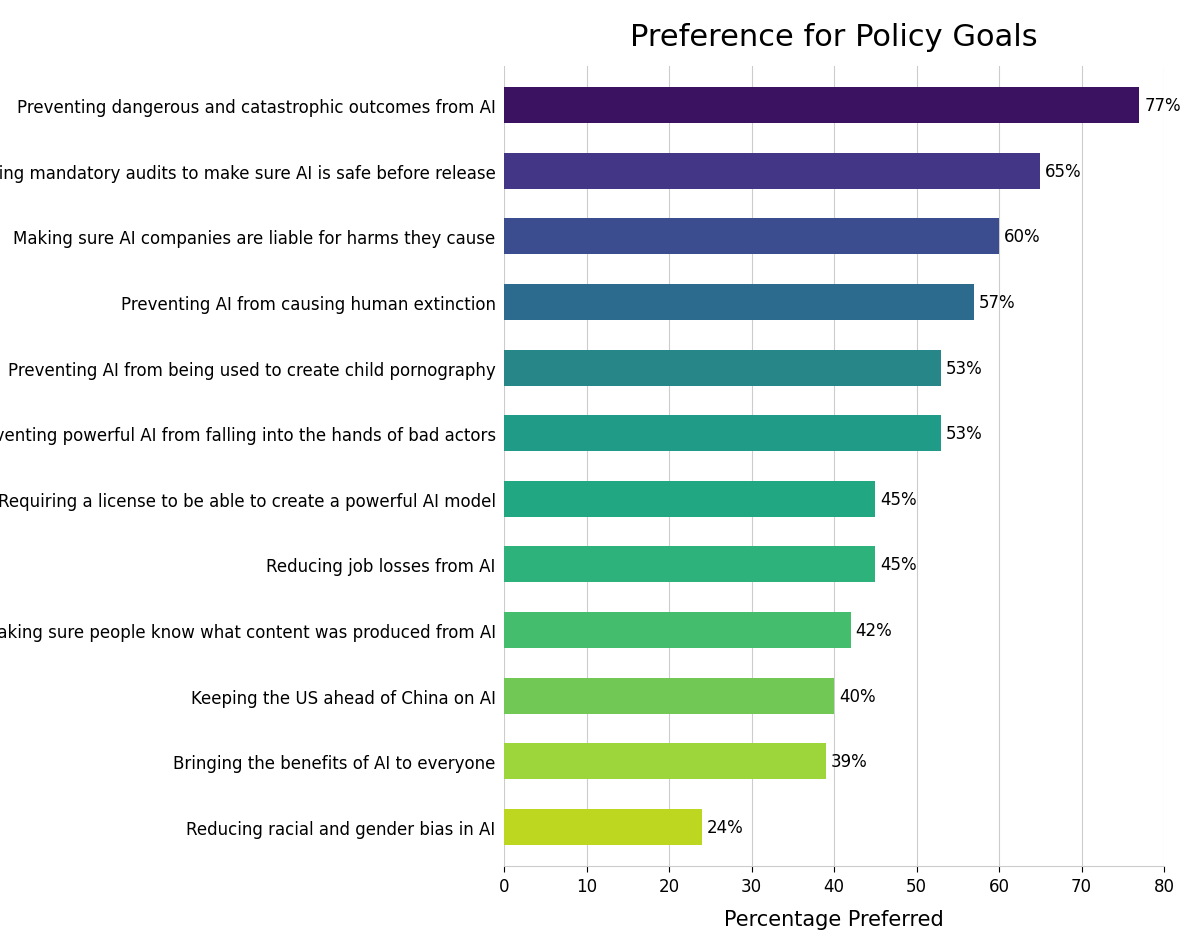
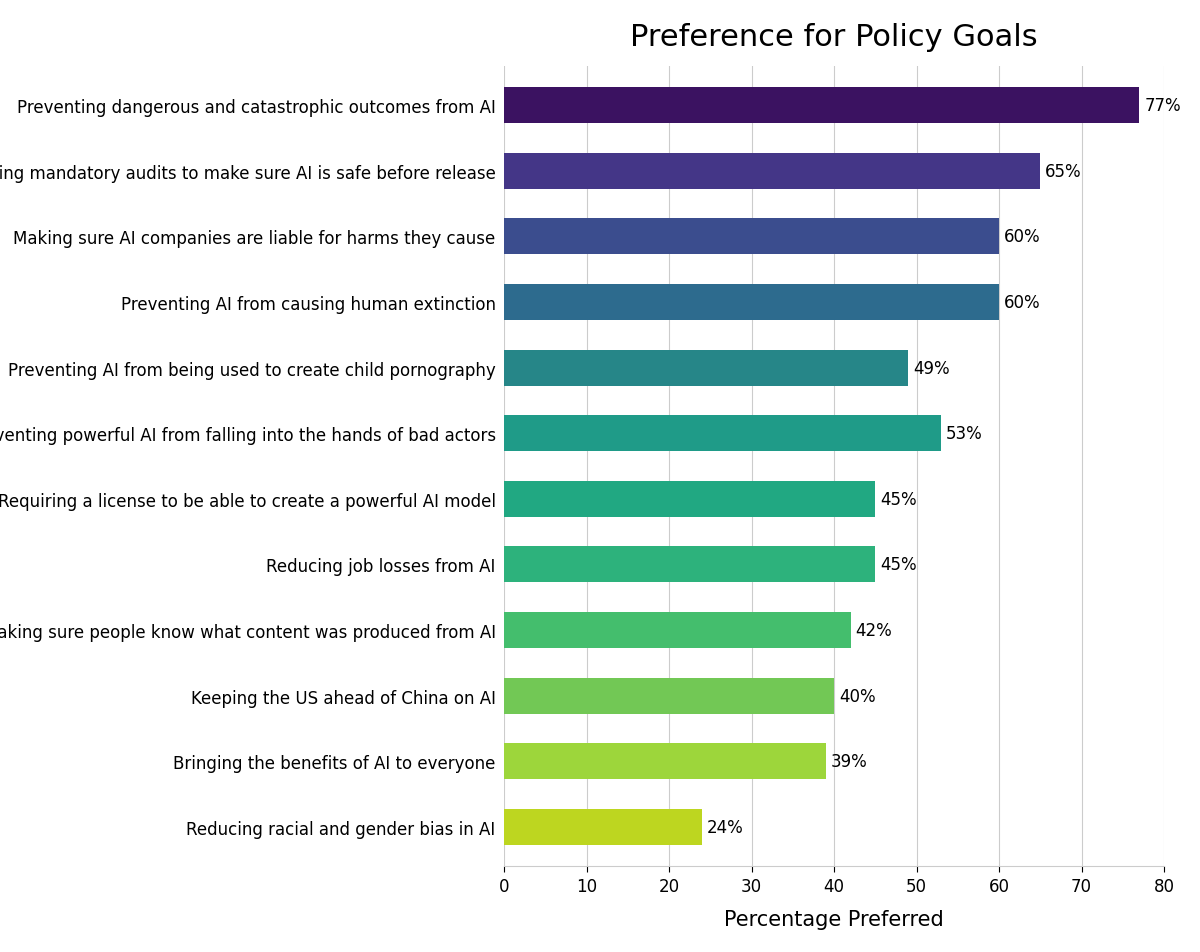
Preventing AI from causing human extinction: 57% -> 60%
Preventing AI from being used to create child pornography: 53% -> 49%
